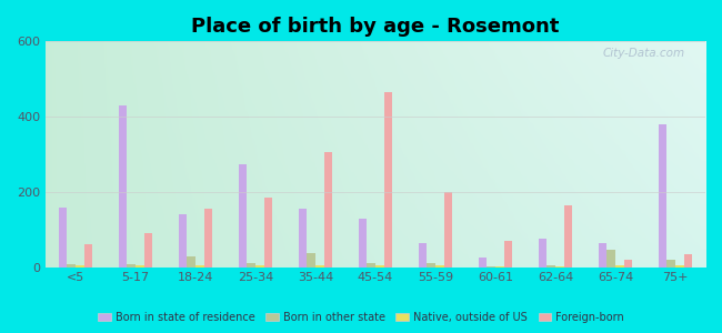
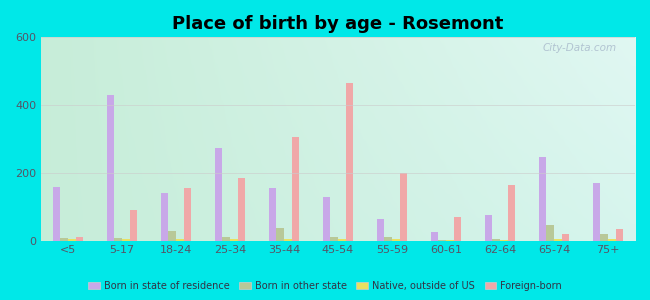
Foreign-born/<5: 60 -> 10
Born in state of residence/65-74: 65 -> 248
Born in state of residence/75+: 380 -> 170
